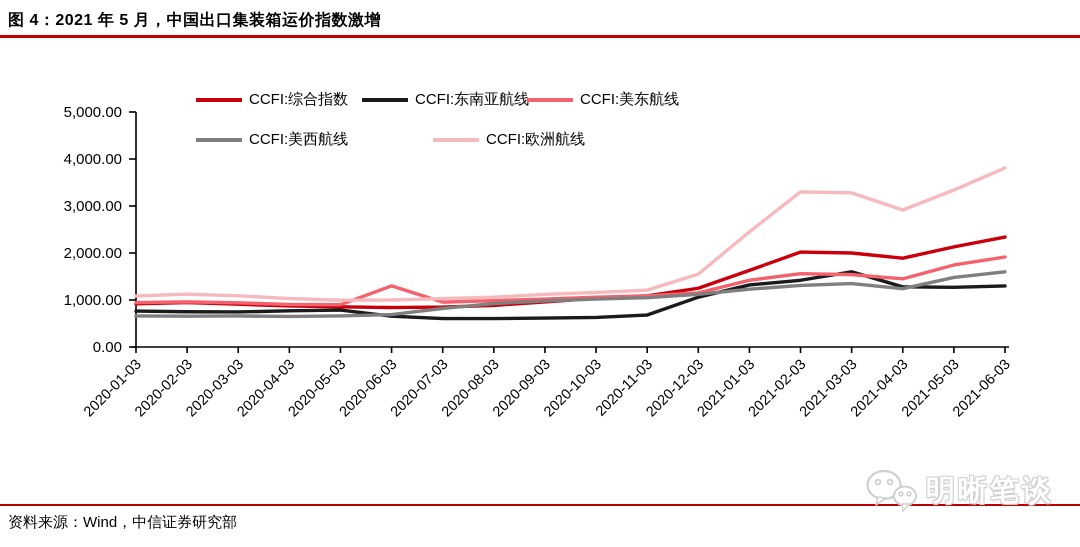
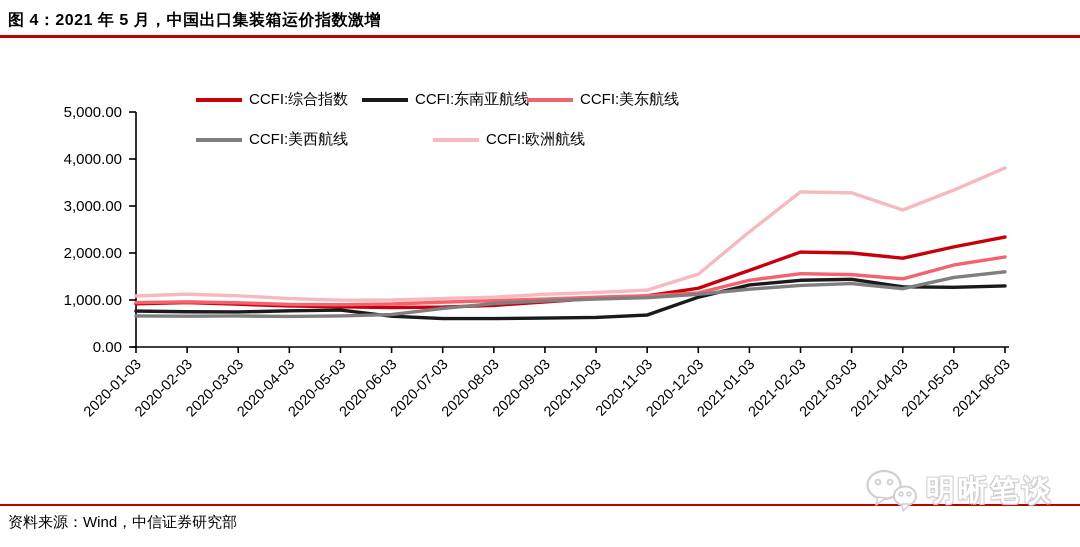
CCFI:美东航线/2020-06-03: 1300 -> 900
CCFI:东南亚航线/2021-03-03: 1600 -> 1400
